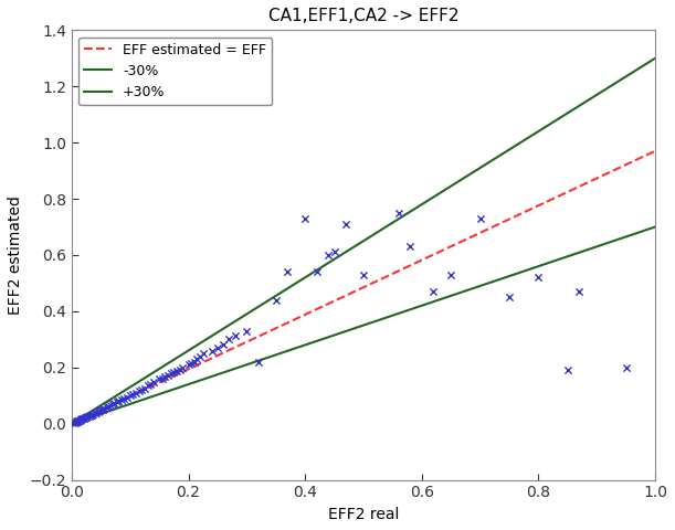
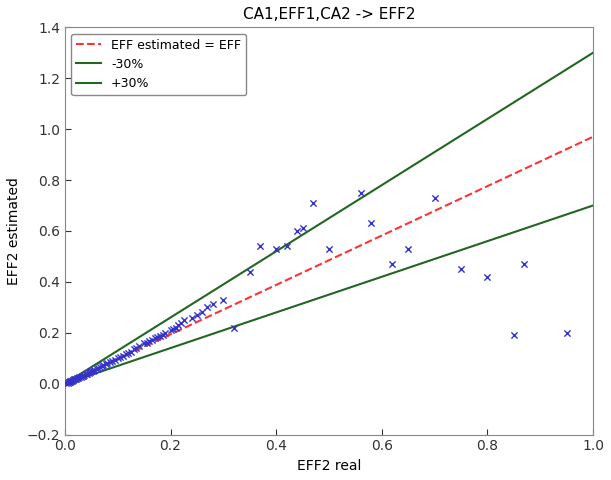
0.4: 0.730 -> 0.530
0.8: 0.520 -> 0.420
